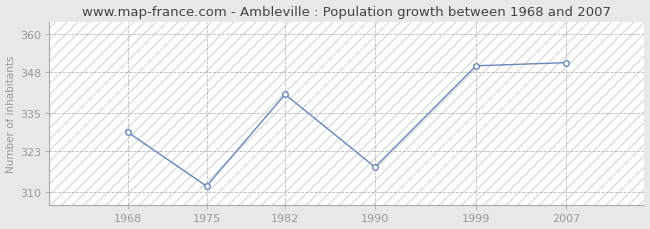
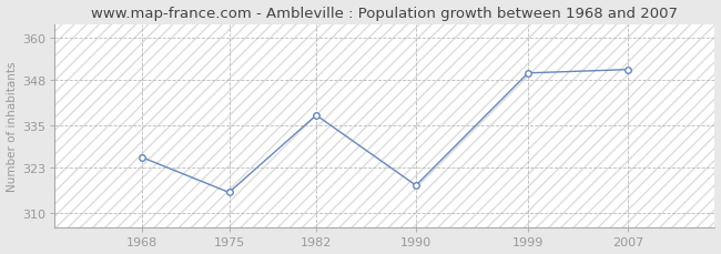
1968: 329 -> 326
1975: 312 -> 316
1982: 341 -> 338
